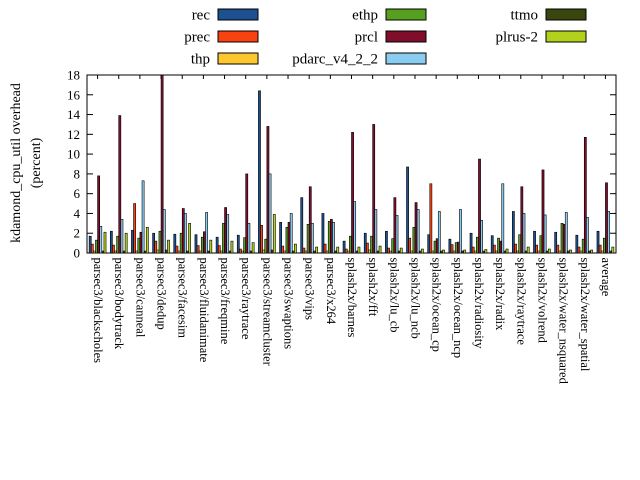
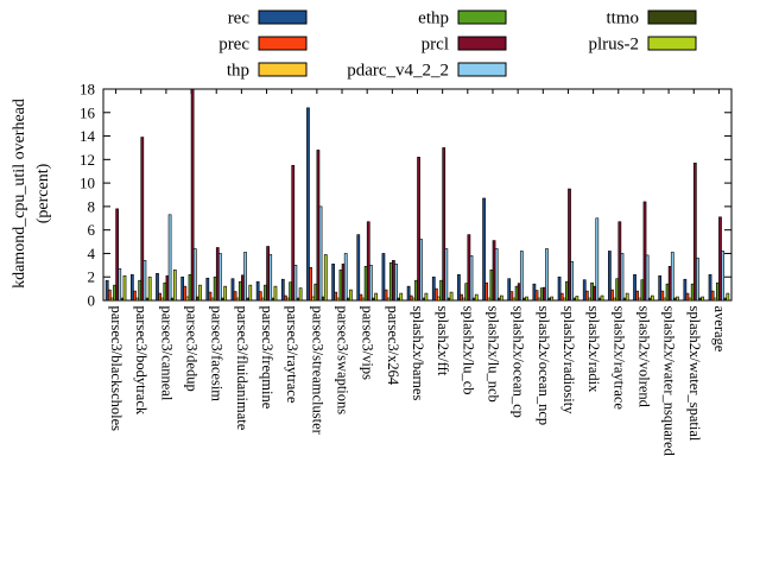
prec/parsec3/canneal: 5 -> 1
plrus-2/parsec3/facesim: 3 -> 1
ethp/parsec3/freqmine: 3 -> 1
prcl/parsec3/raytrace: 8 -> 12
prec/splash2x/ocean_cp: 7 -> 1
ethp/splash2x/water_nsquared: 3 -> 1
